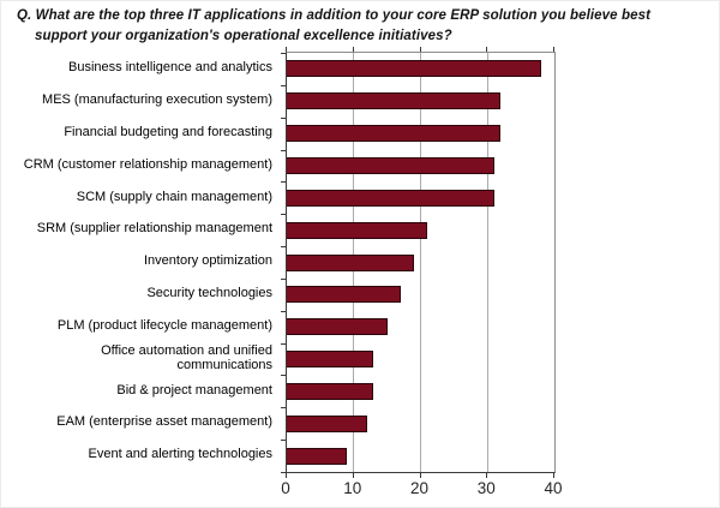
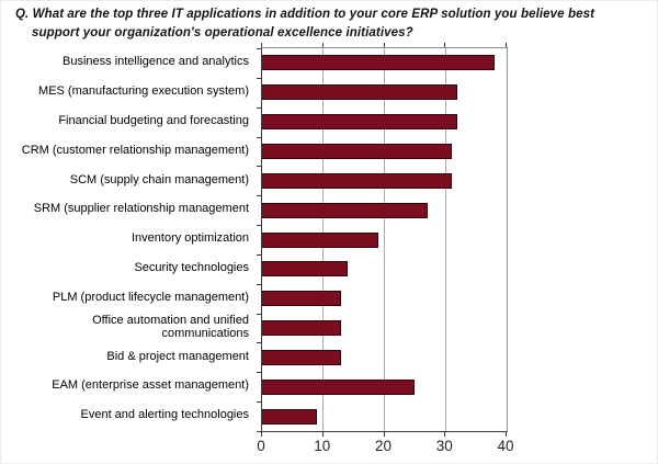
SRM (supplier relationship management: 21 -> 27
Security technologies: 17 -> 14
PLM (product lifecycle management): 15 -> 13
EAM (enterprise asset management): 12 -> 25
